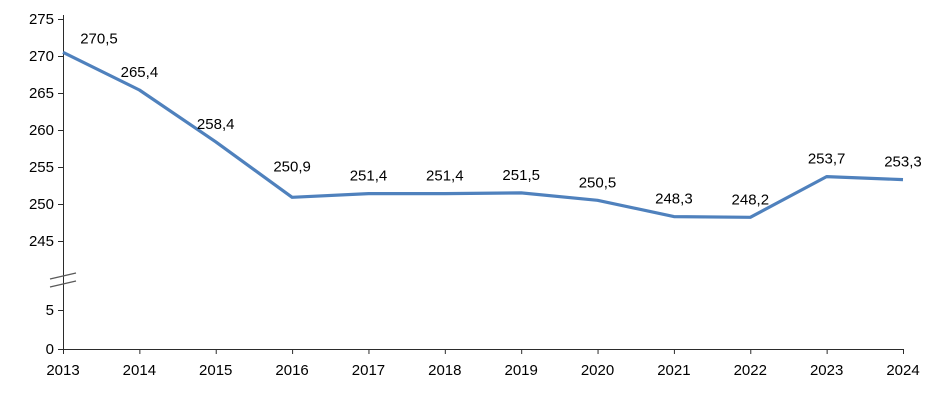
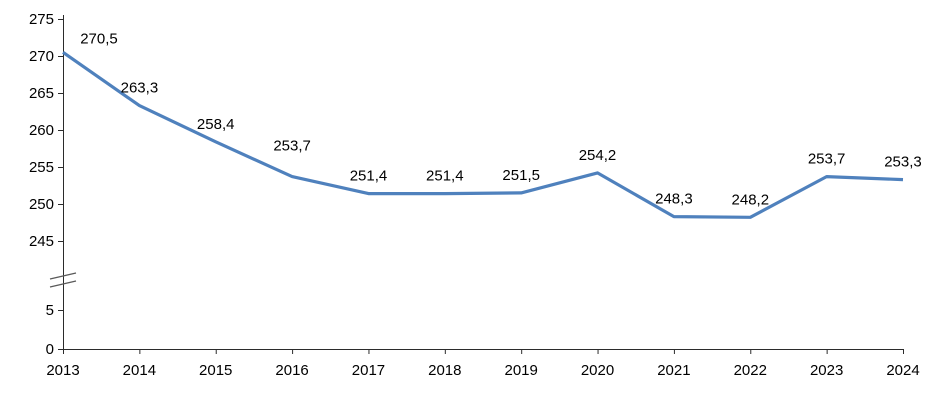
2014: 265,4 -> 263,3
2016: 250,9 -> 253,7
2020: 250,5 -> 254,2
